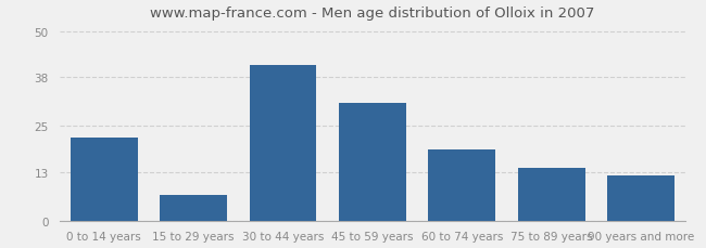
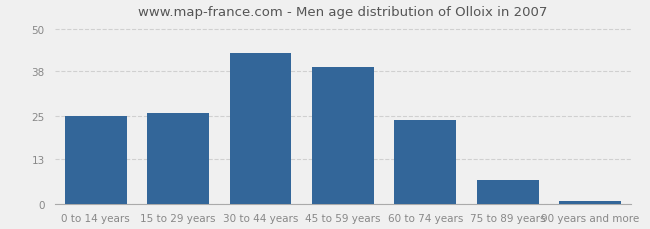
0 to 14 years: 22 -> 25
15 to 29 years: 7 -> 26
30 to 44 years: 41 -> 43
45 to 59 years: 31 -> 39
60 to 74 years: 19 -> 24
75 to 89 years: 14 -> 7
90 years and more: 12 -> 1
